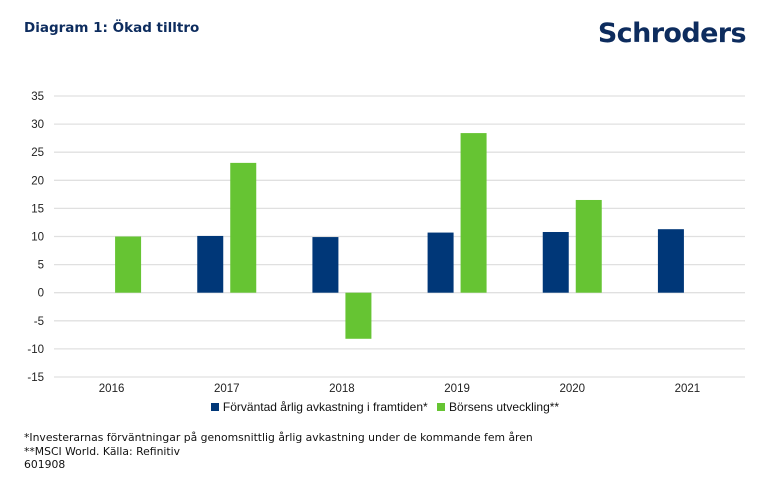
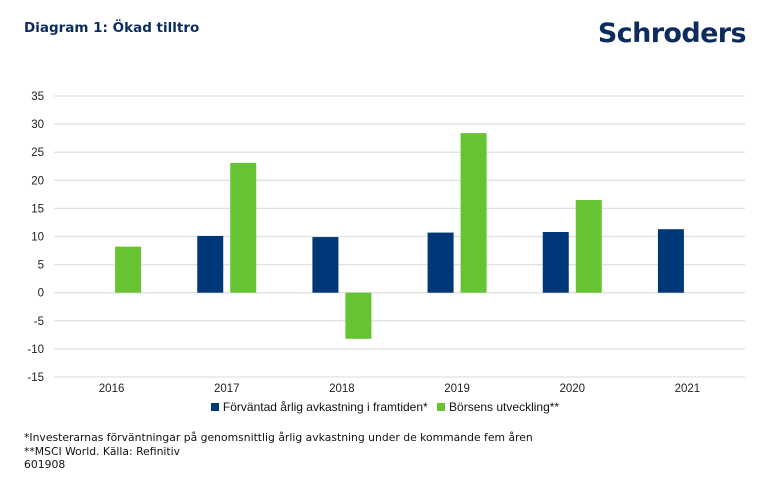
Börsens utveckling**/2016: 10 -> 8
